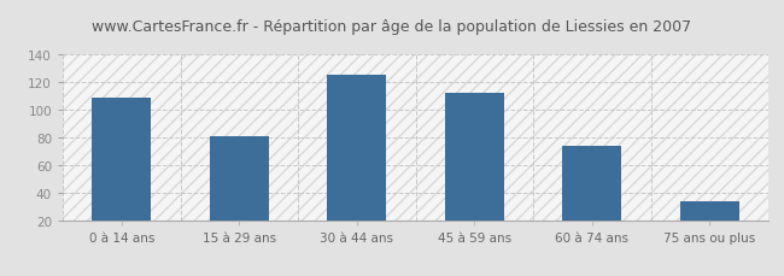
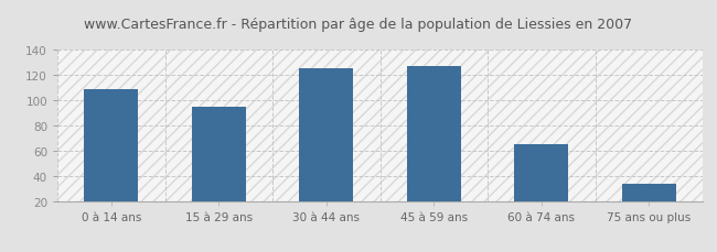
15 à 29 ans: 81 -> 95
45 à 59 ans: 112 -> 127
60 à 74 ans: 74 -> 65
